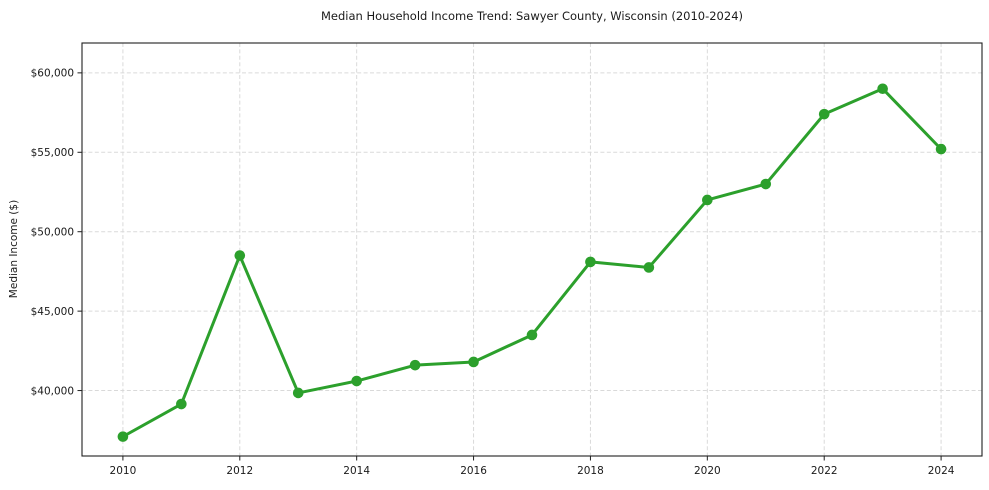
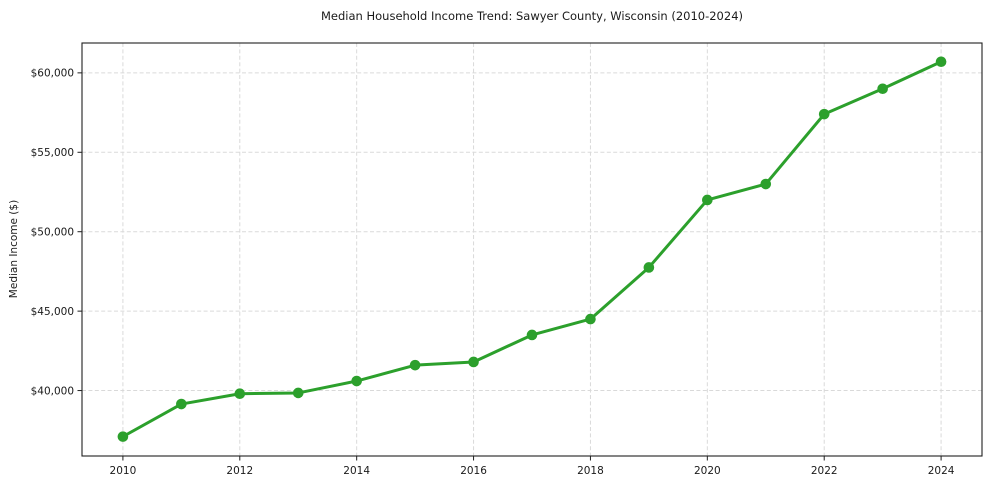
2012: $48500 -> $39800
2018: $48100 -> $44500
2024: $55200 -> $60700
